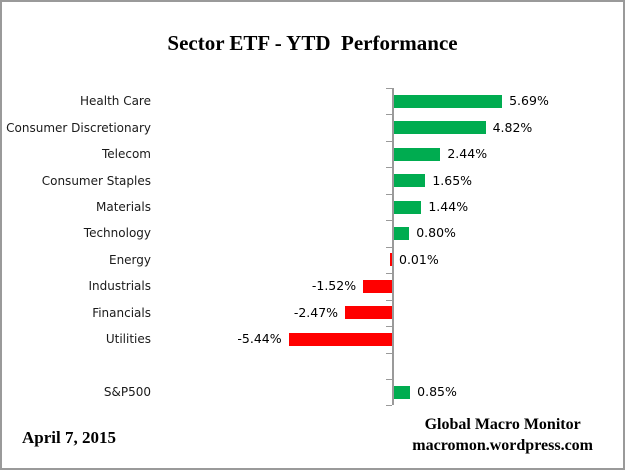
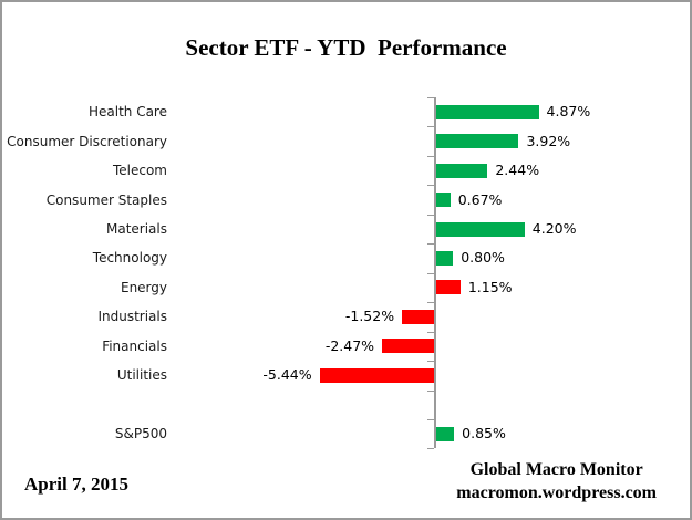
Health Care: 5.69% -> 4.87%
Consumer Discretionary: 4.82% -> 3.92%
Consumer Staples: 1.65% -> 0.67%
Materials: 1.44% -> 4.20%
Energy: 0.01% -> 1.15%
